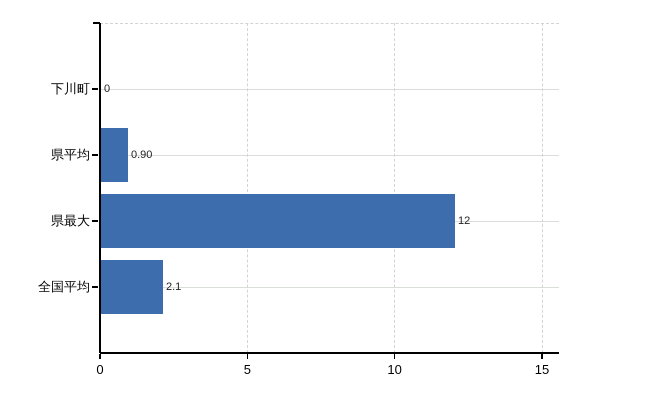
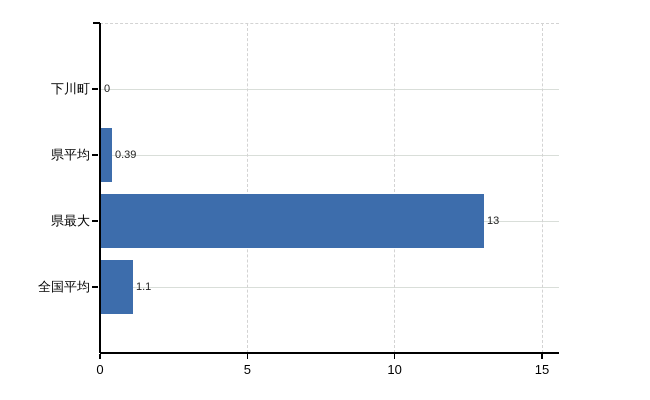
県平均: 0.90 -> 0.39
県最大: 12 -> 13
全国平均: 2.1 -> 1.1
